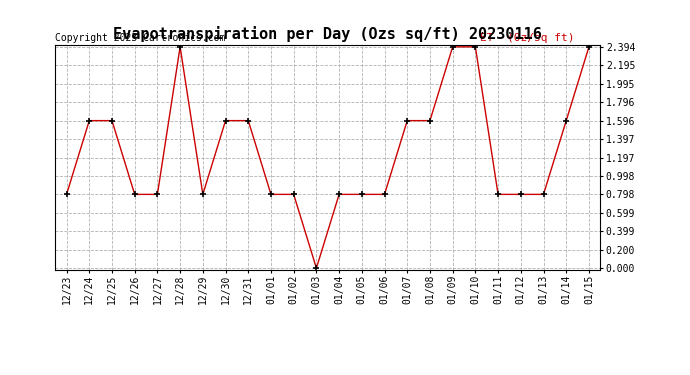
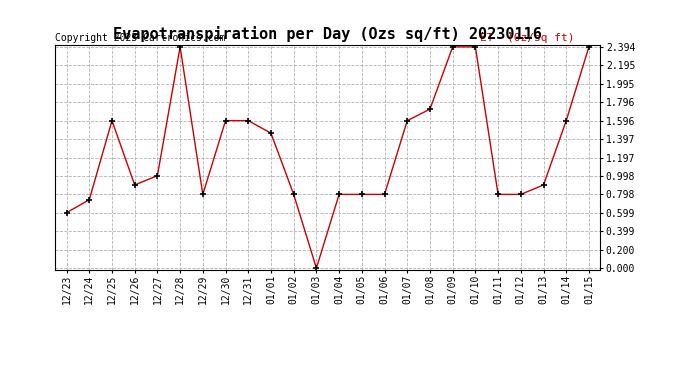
12/23: 0.80 -> 0.60
12/24: 1.60 -> 0.74
12/26: 0.80 -> 0.90
12/27: 0.80 -> 1.00
01/01: 0.80 -> 1.46
01/08: 1.60 -> 1.72
01/13: 0.80 -> 0.90
